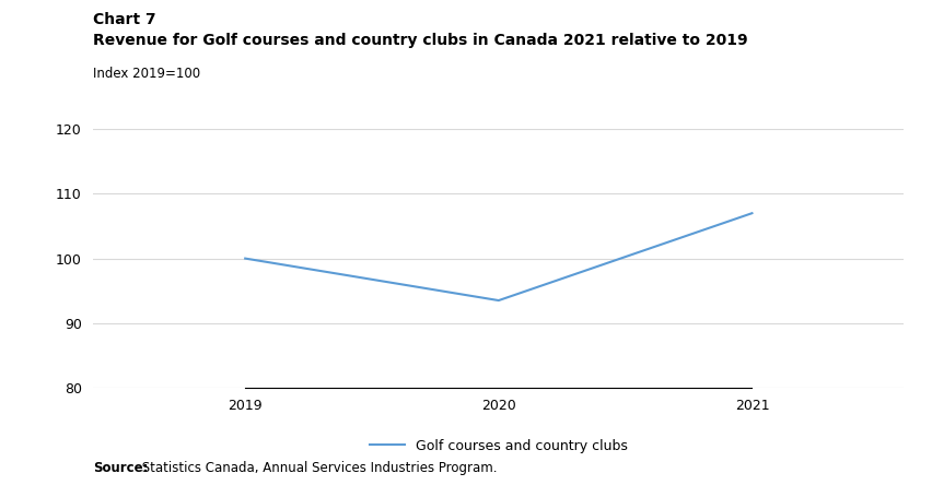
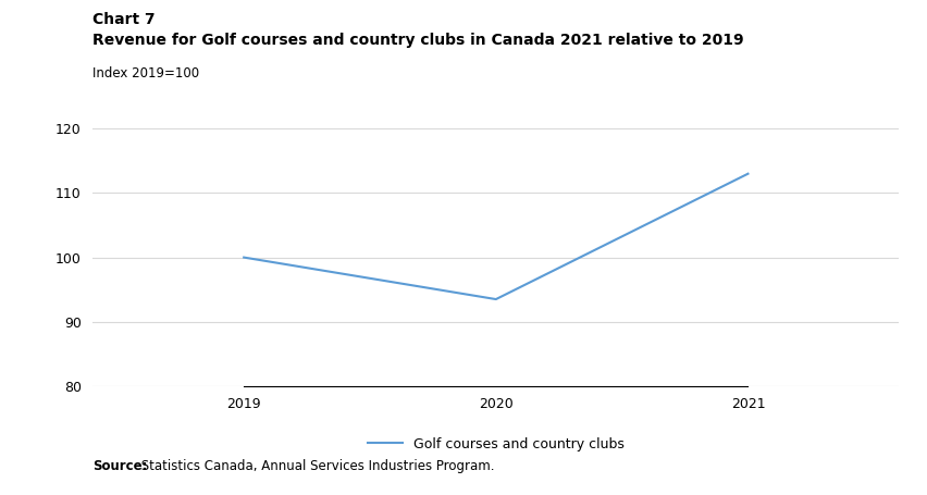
2021: 107.0 -> 113.0
